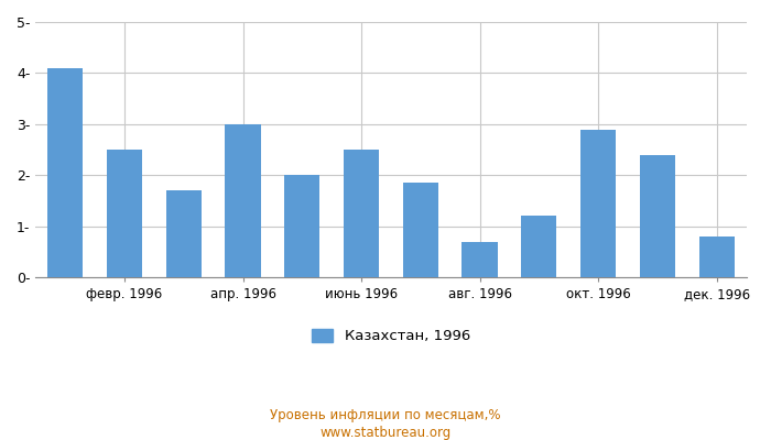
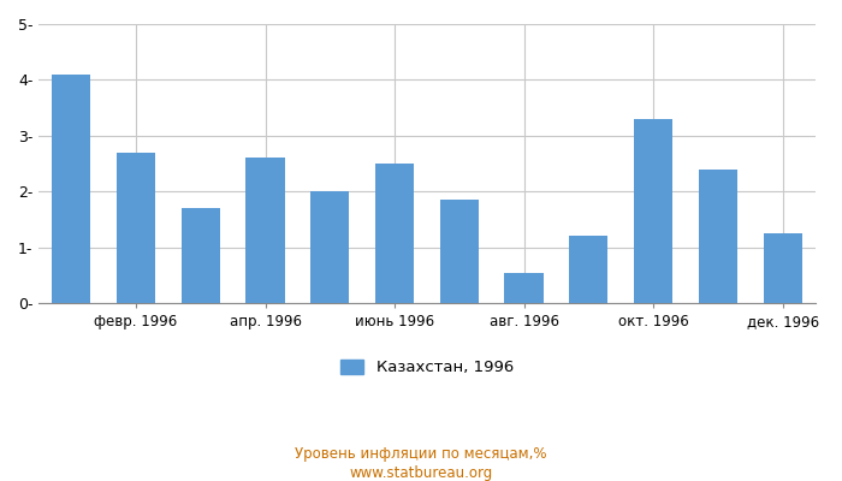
февр. 1996: 2.50- -> 2.70-
апр. 1996: 3.00- -> 2.60-
авг. 1996: 0.70- -> 0.55-
окт. 1996: 2.90- -> 3.30-
дек. 1996: 0.80- -> 1.25-
